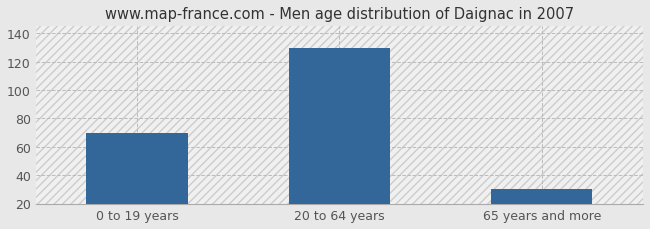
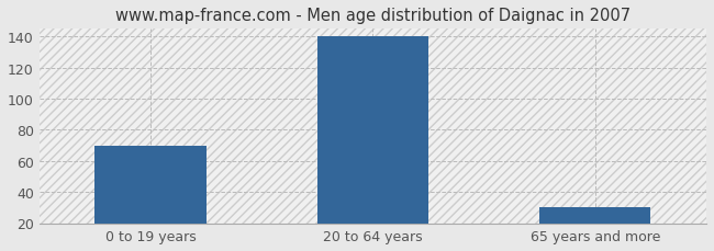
20 to 64 years: 130 -> 140
